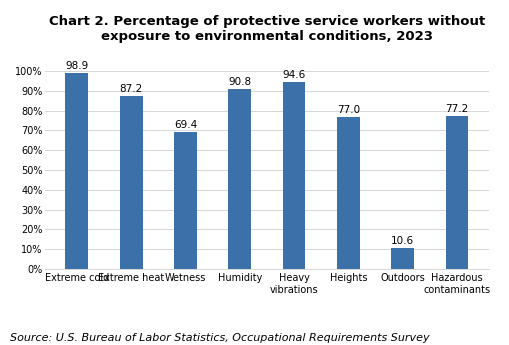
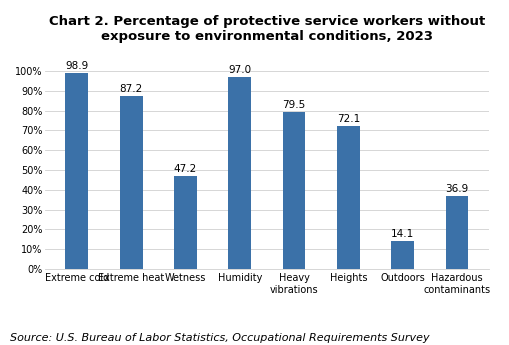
Wetness: 69.4 -> 47.2
Humidity: 90.8 -> 97.0
Heavy vibrations: 94.6 -> 79.5
Heights: 77.0 -> 72.1
Outdoors: 10.6 -> 14.1
Hazardous contaminants: 77.2 -> 36.9
